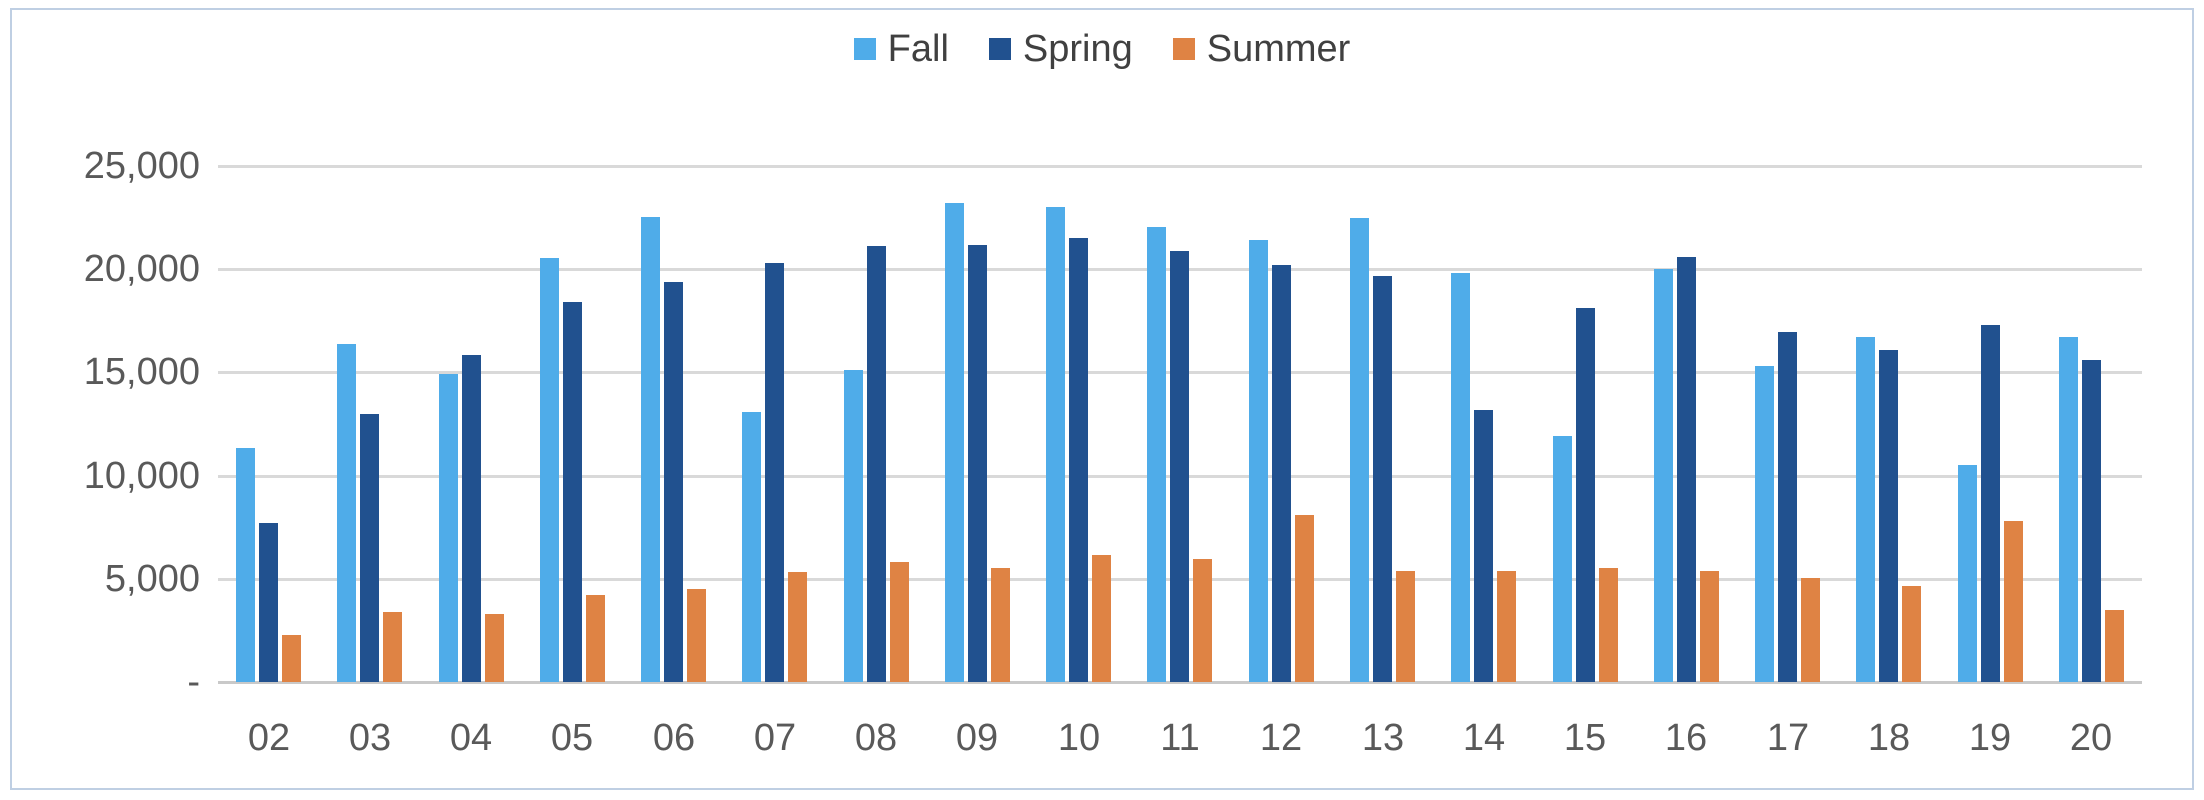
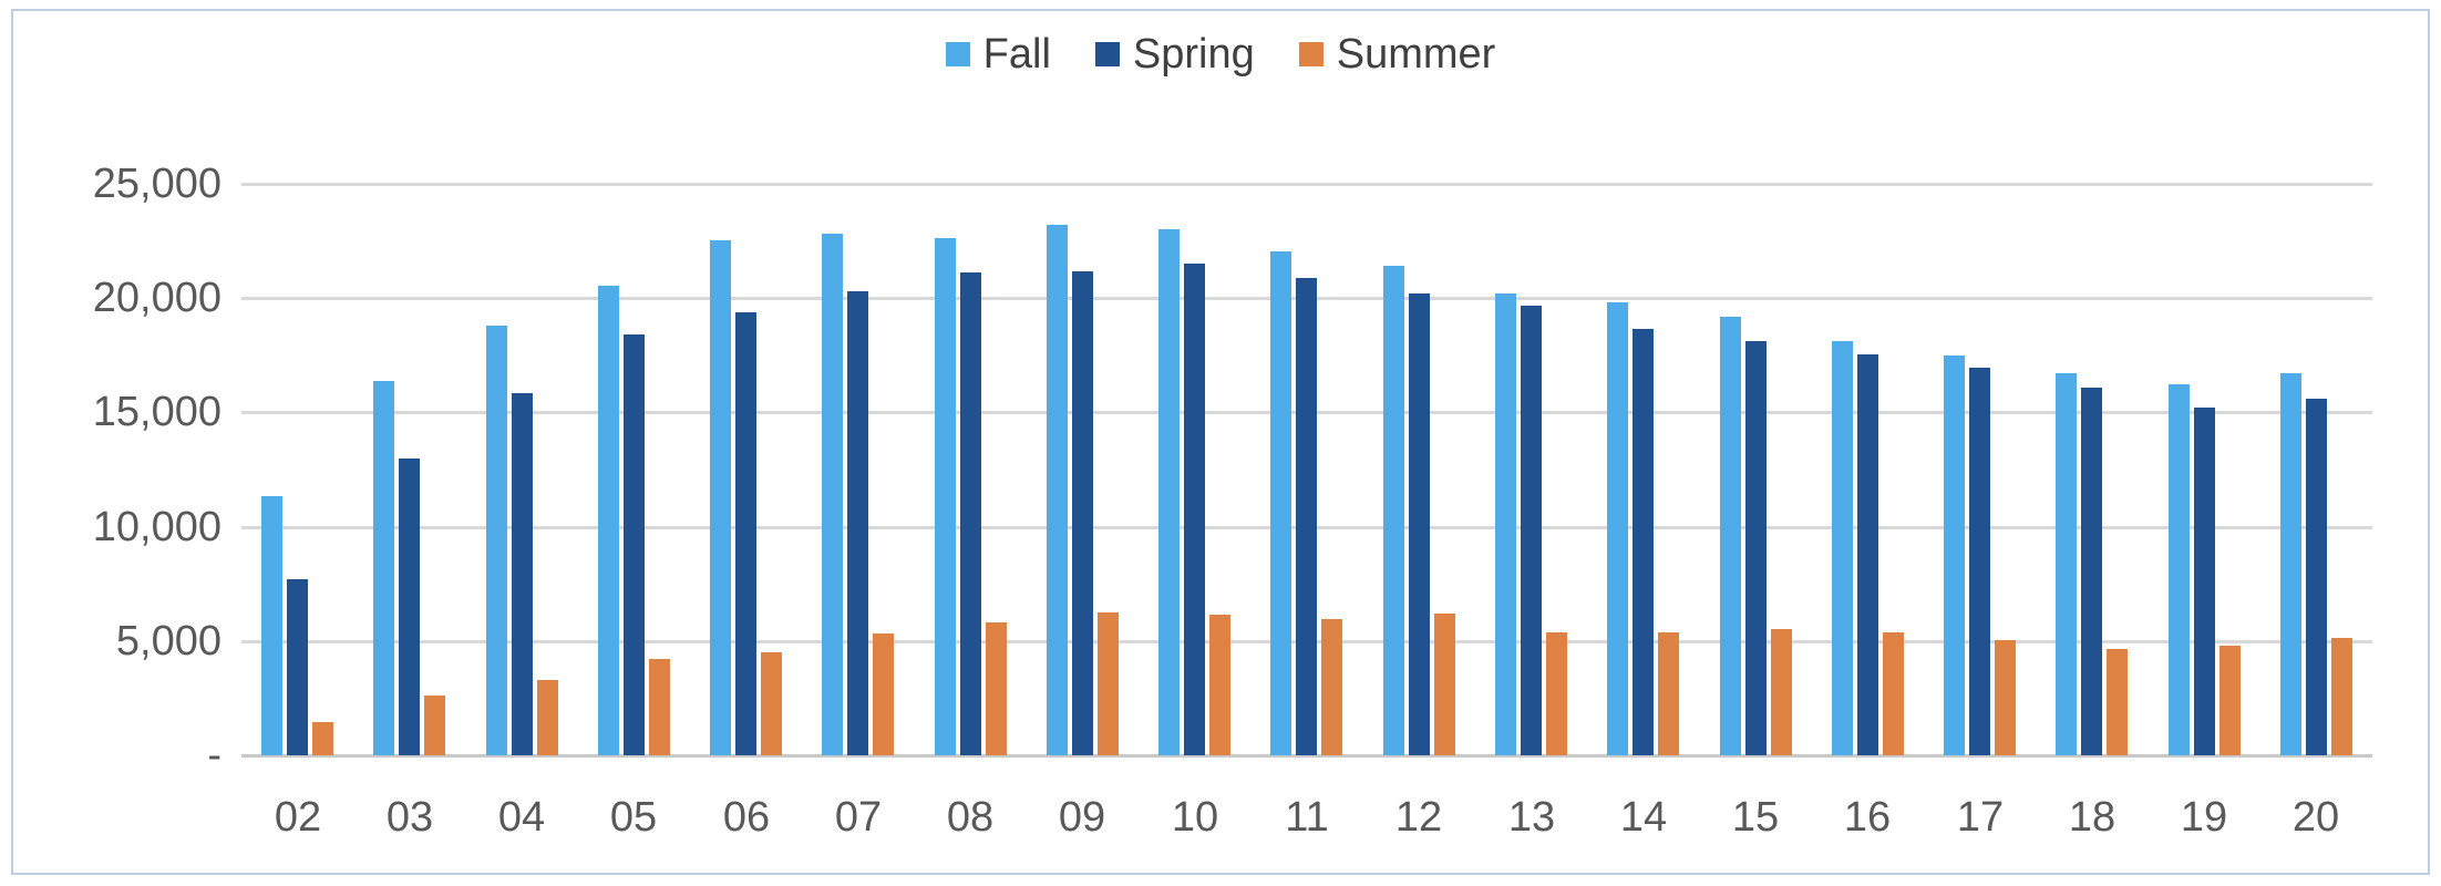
Summer/02: 2300 -> 1400
Summer/03: 3400 -> 2600
Fall/04: 14900 -> 18800
Fall/07: 13100 -> 22800
Fall/08: 15100 -> 22600
Summer/09: 5500 -> 6200
Summer/12: 8100 -> 6200
Fall/13: 22500 -> 20200
Spring/14: 13200 -> 18600
Fall/15: 11900 -> 19200
Fall/16: 20000 -> 18100
Spring/16: 20600 -> 17600
Fall/17: 15300 -> 17500
Fall/19: 10500 -> 16200
Spring/19: 17300 -> 15200
Summer/19: 7800 -> 4800
Summer/20: 3500 -> 5200
